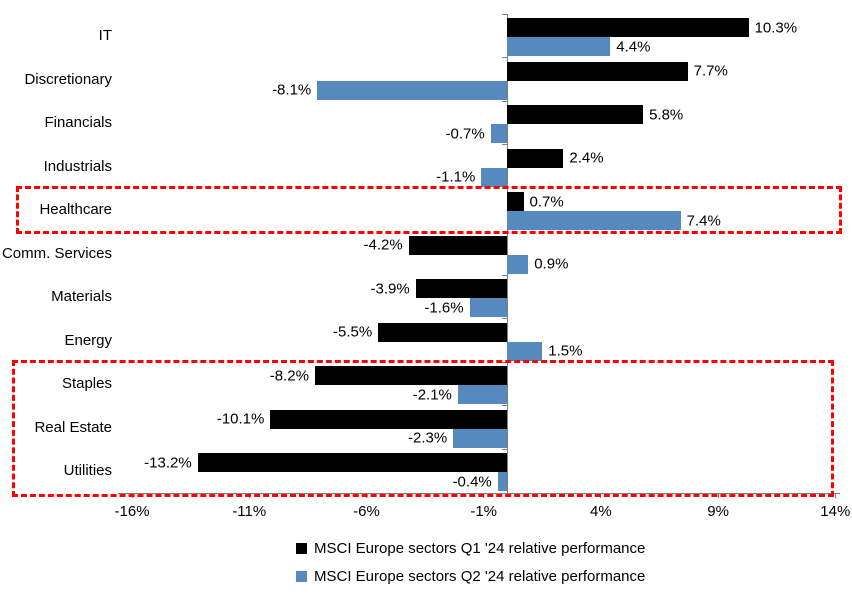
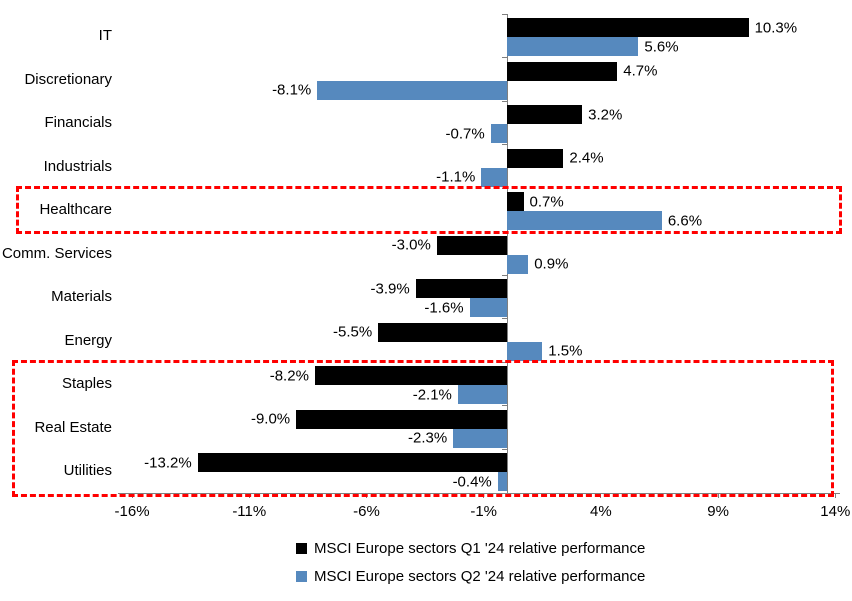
MSCI Europe sectors Q2 '24 relative performance/IT: 4.4% -> 5.6%
MSCI Europe sectors Q1 '24 relative performance/Discretionary: 7.7% -> 4.7%
MSCI Europe sectors Q1 '24 relative performance/Financials: 5.8% -> 3.2%
MSCI Europe sectors Q2 '24 relative performance/Healthcare: 7.4% -> 6.6%
MSCI Europe sectors Q1 '24 relative performance/Comm. Services: -4.2% -> -3.0%
MSCI Europe sectors Q1 '24 relative performance/Real Estate: -10.1% -> -9.0%
